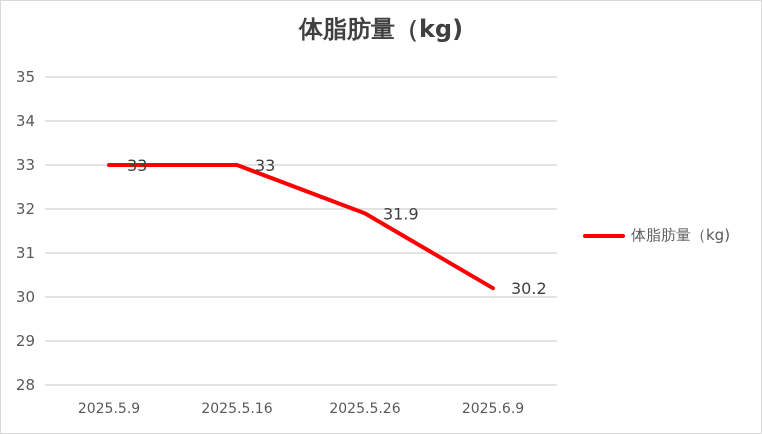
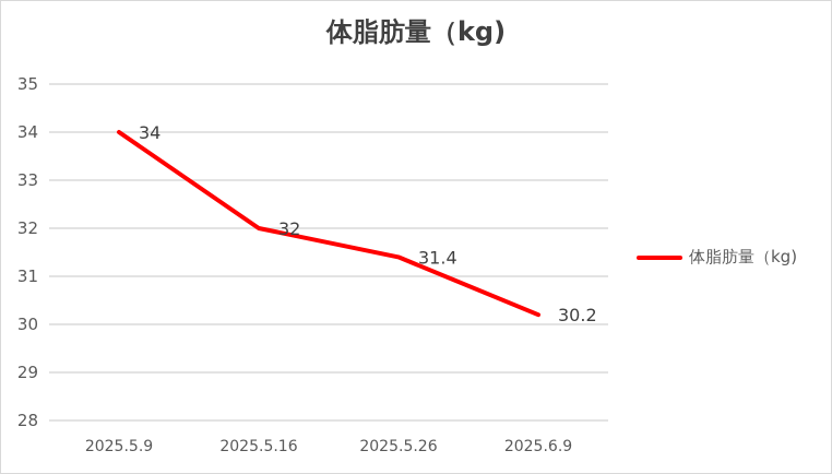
2025.5.9: 33 -> 34
2025.5.16: 33 -> 32
2025.5.26: 31.9 -> 31.4
